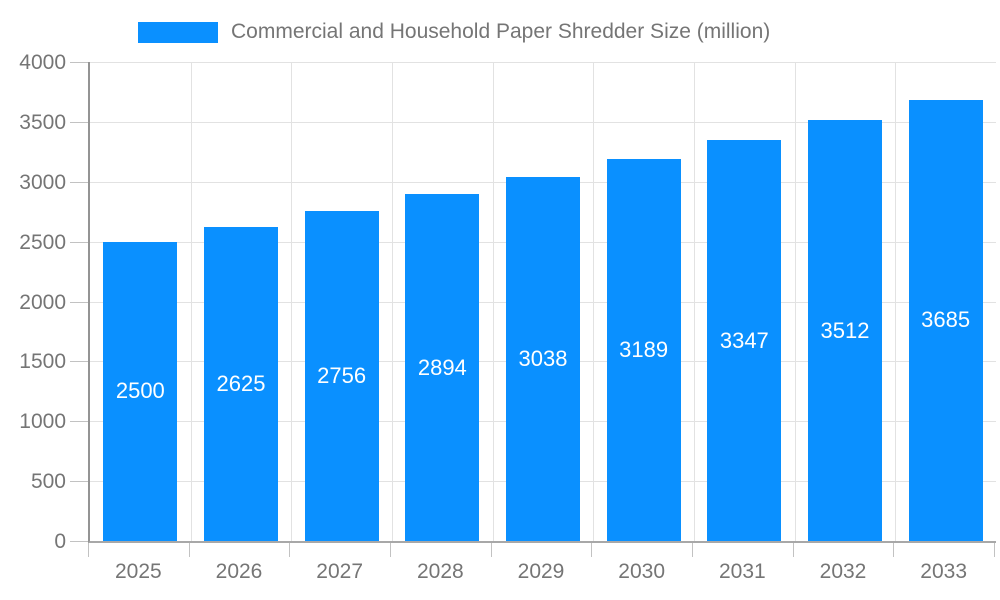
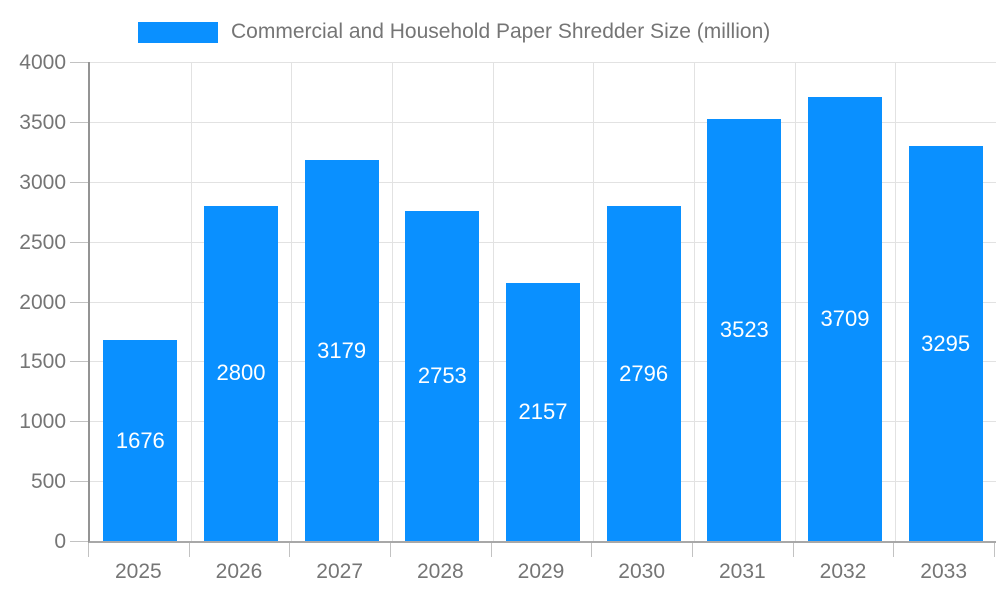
2025: 2500 -> 1676
2026: 2625 -> 2800
2027: 2756 -> 3179
2028: 2894 -> 2753
2029: 3038 -> 2157
2030: 3189 -> 2796
2031: 3347 -> 3523
2032: 3512 -> 3709
2033: 3685 -> 3295
